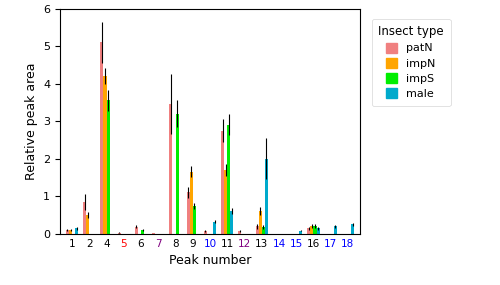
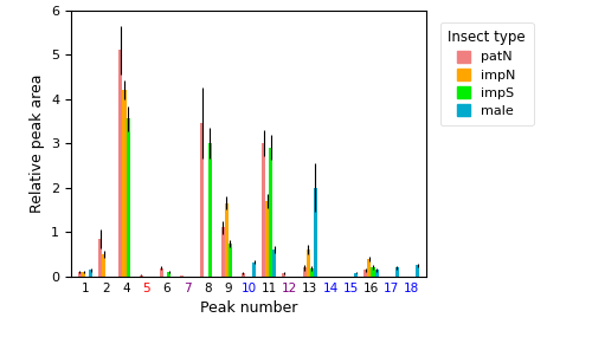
impS/8: 3.20 -> 3.00
patN/11: 2.75 -> 3.00
impN/16: 0.20 -> 0.40
